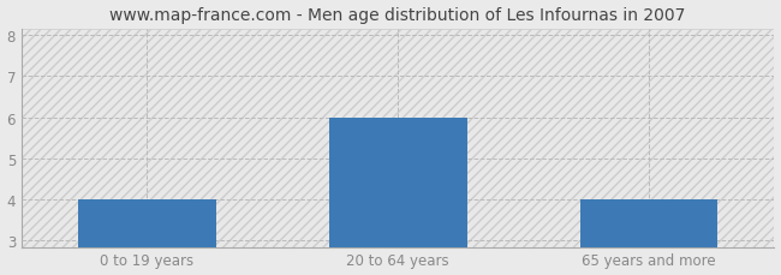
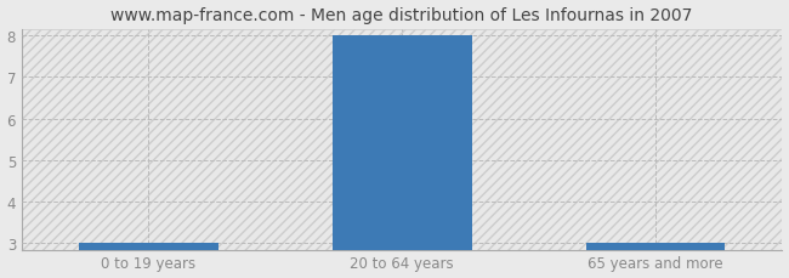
0 to 19 years: 4 -> 3
20 to 64 years: 6 -> 8
65 years and more: 4 -> 3
